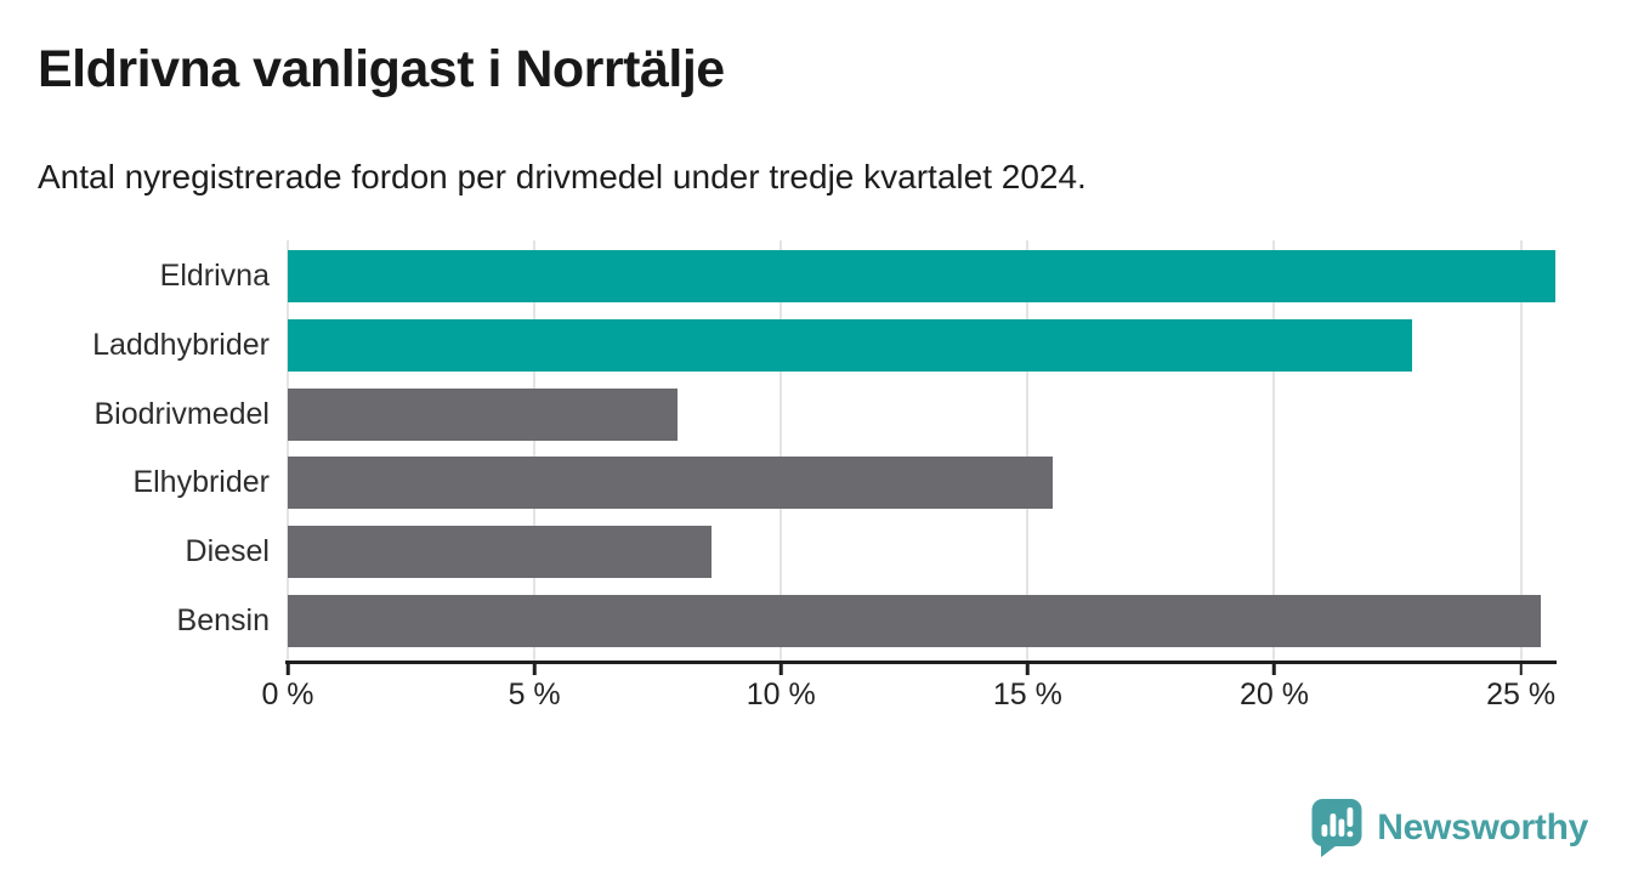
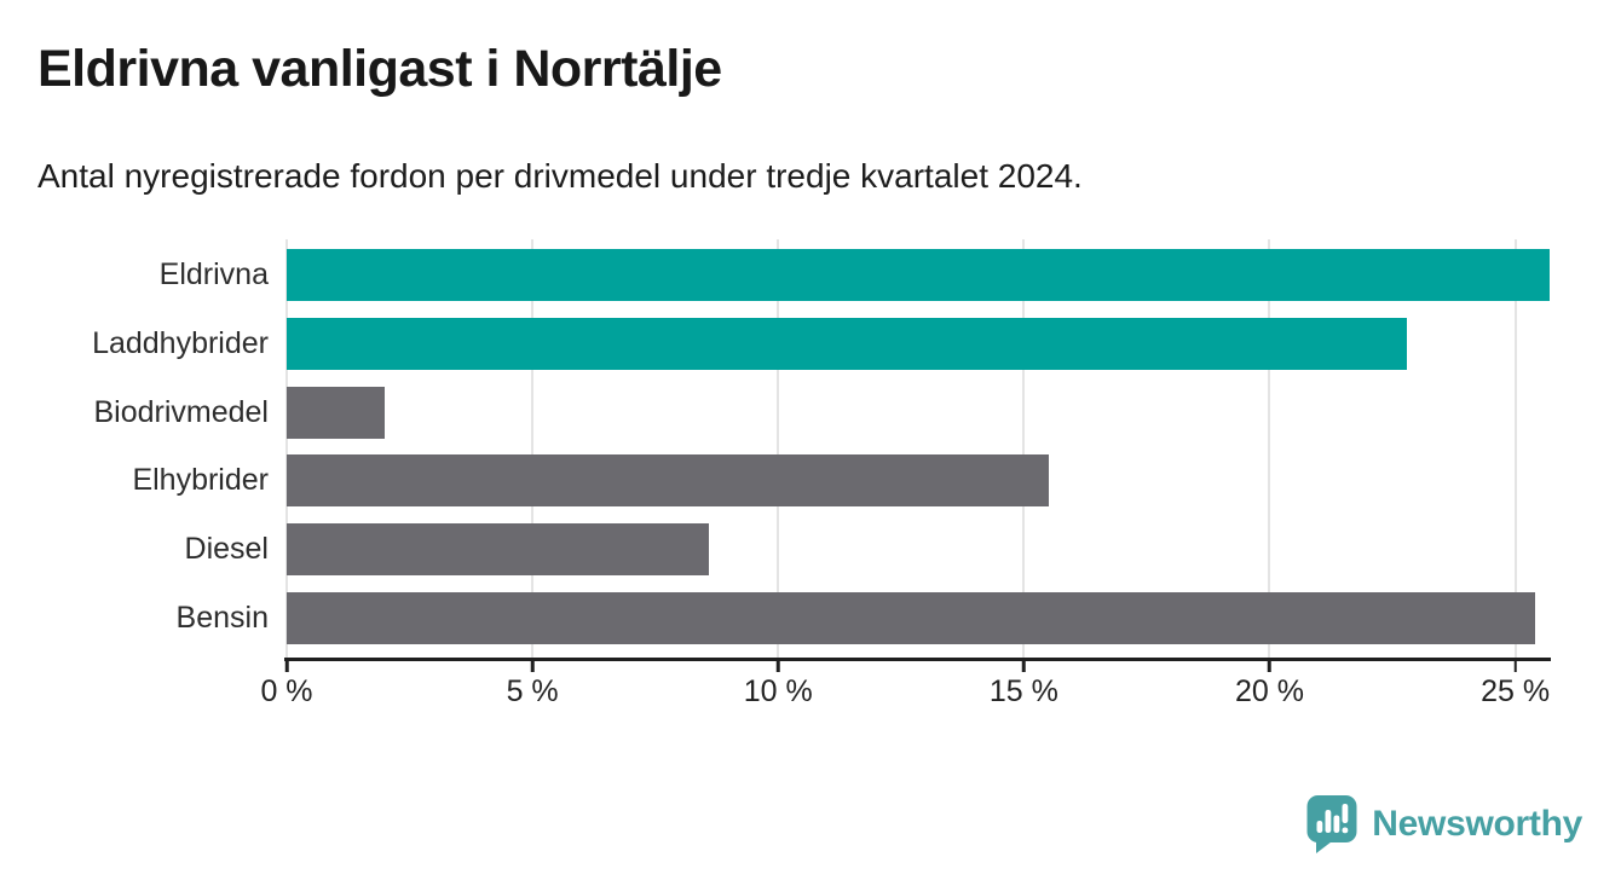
Biodrivmedel: 7.9% -> 2.0%
